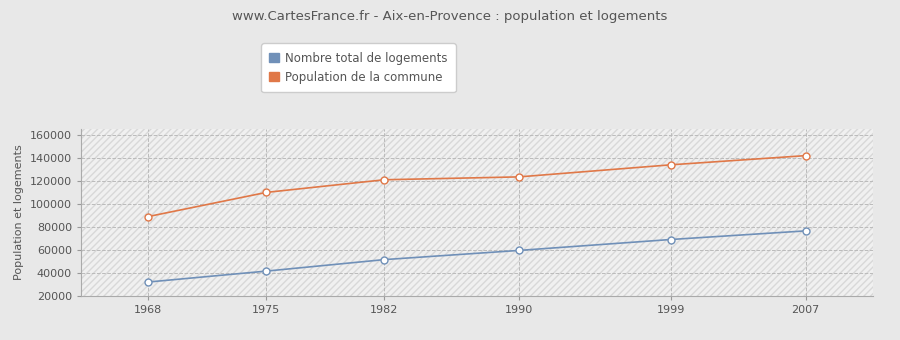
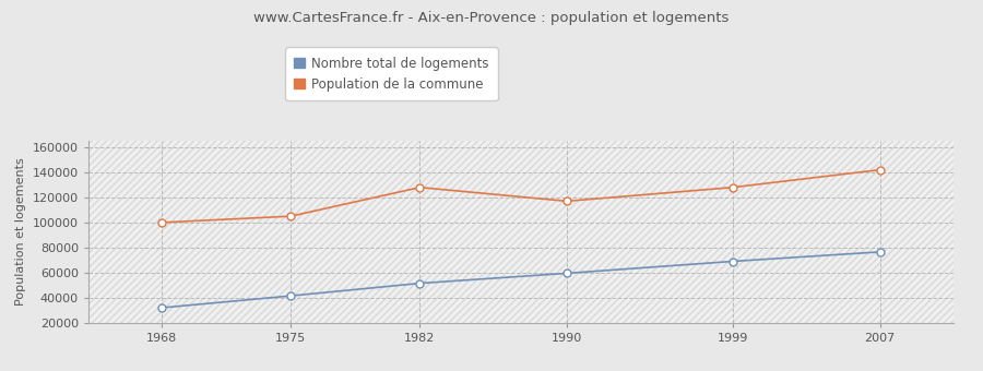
Population de la commune/1968: 89000 -> 100000
Population de la commune/1975: 110000 -> 105000
Population de la commune/1982: 121000 -> 128000
Population de la commune/1990: 124000 -> 117000
Population de la commune/1999: 134000 -> 128000
